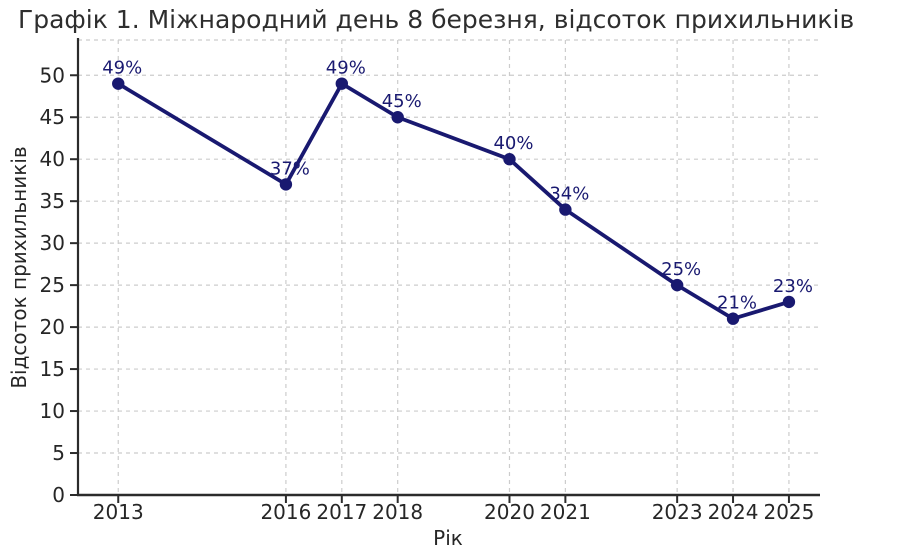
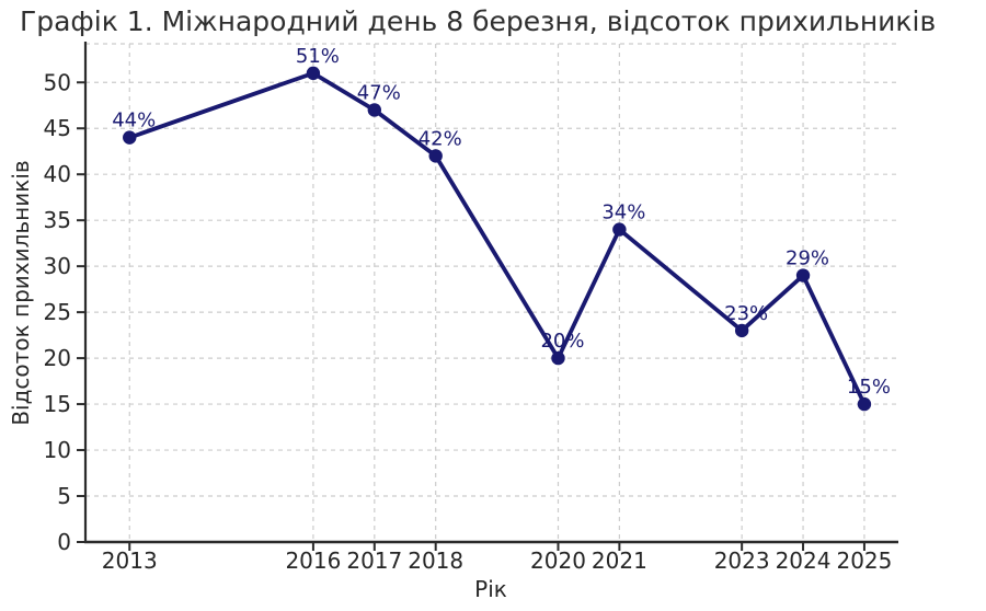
2013: 49% -> 44%
2016: 37% -> 51%
2017: 49% -> 47%
2018: 45% -> 42%
2020: 40% -> 20%
2023: 25% -> 23%
2024: 21% -> 29%
2025: 23% -> 15%
